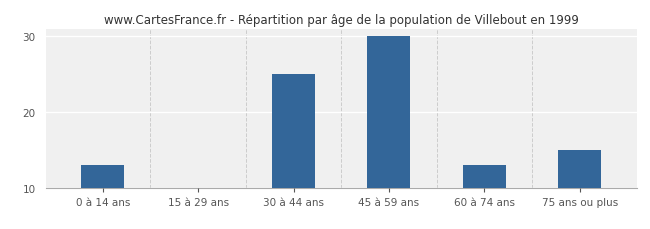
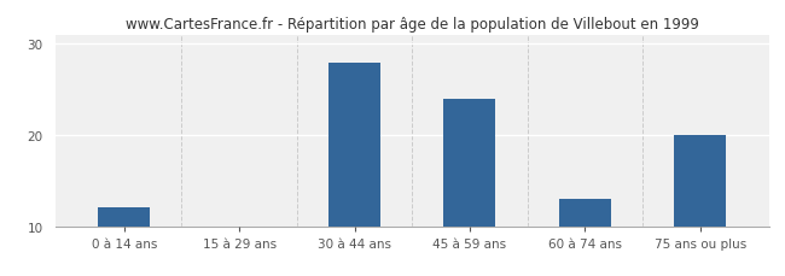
0 à 14 ans: 13 -> 12
30 à 44 ans: 25 -> 28
45 à 59 ans: 30 -> 24
75 ans ou plus: 15 -> 20
